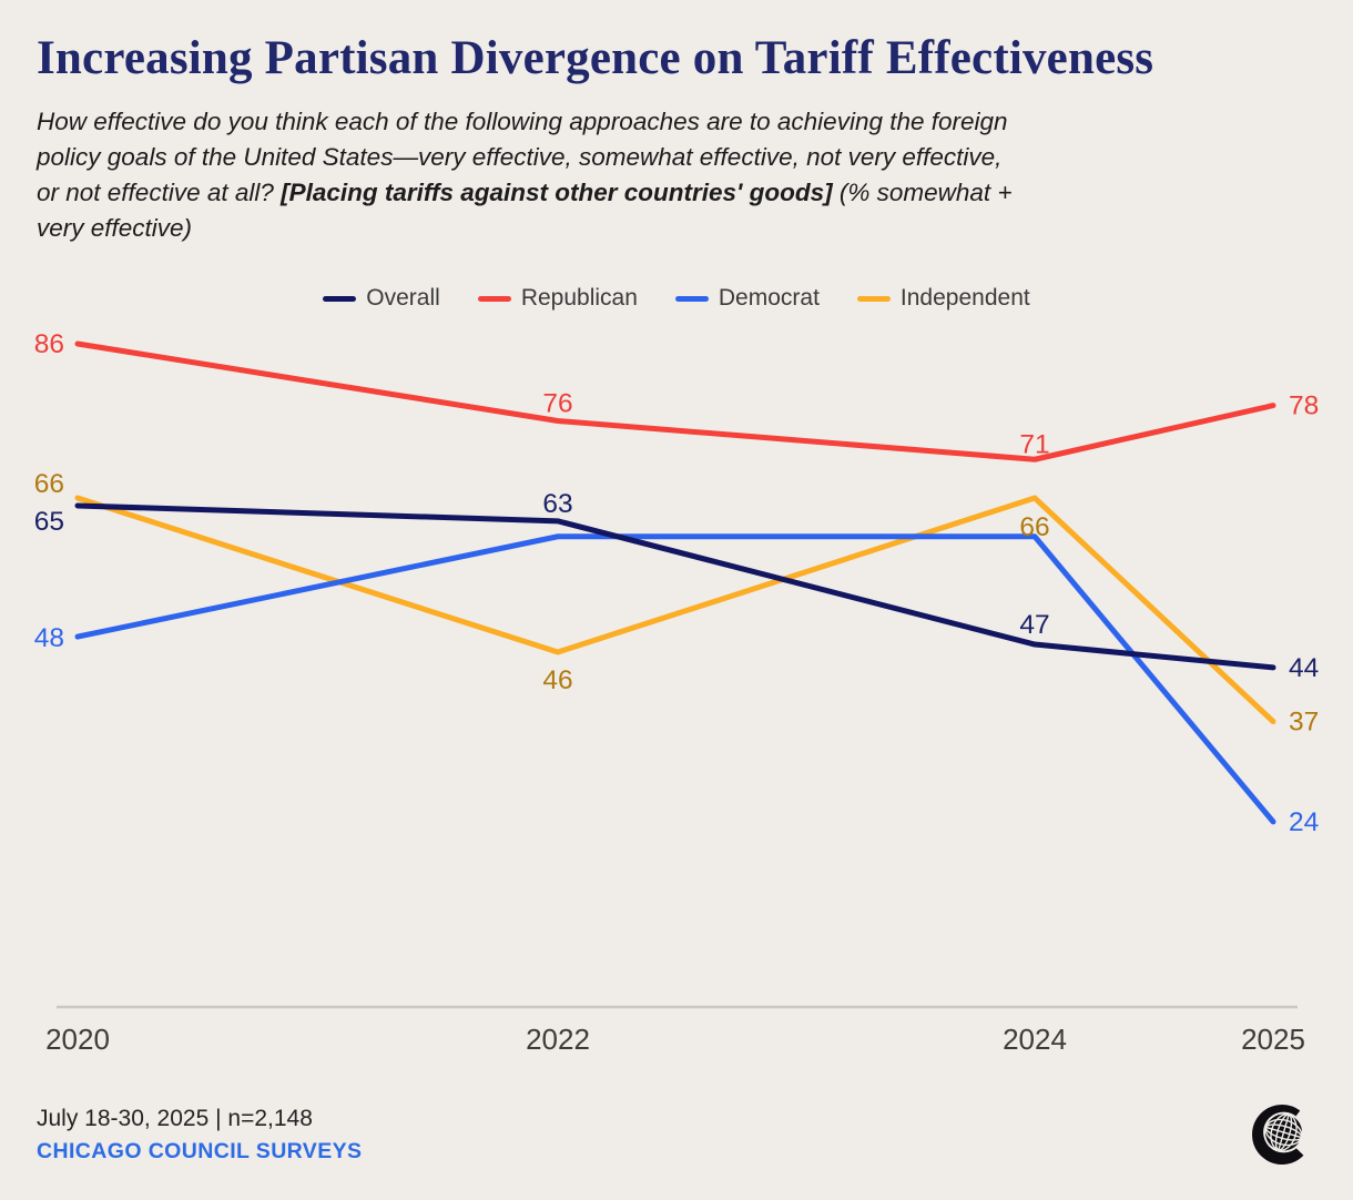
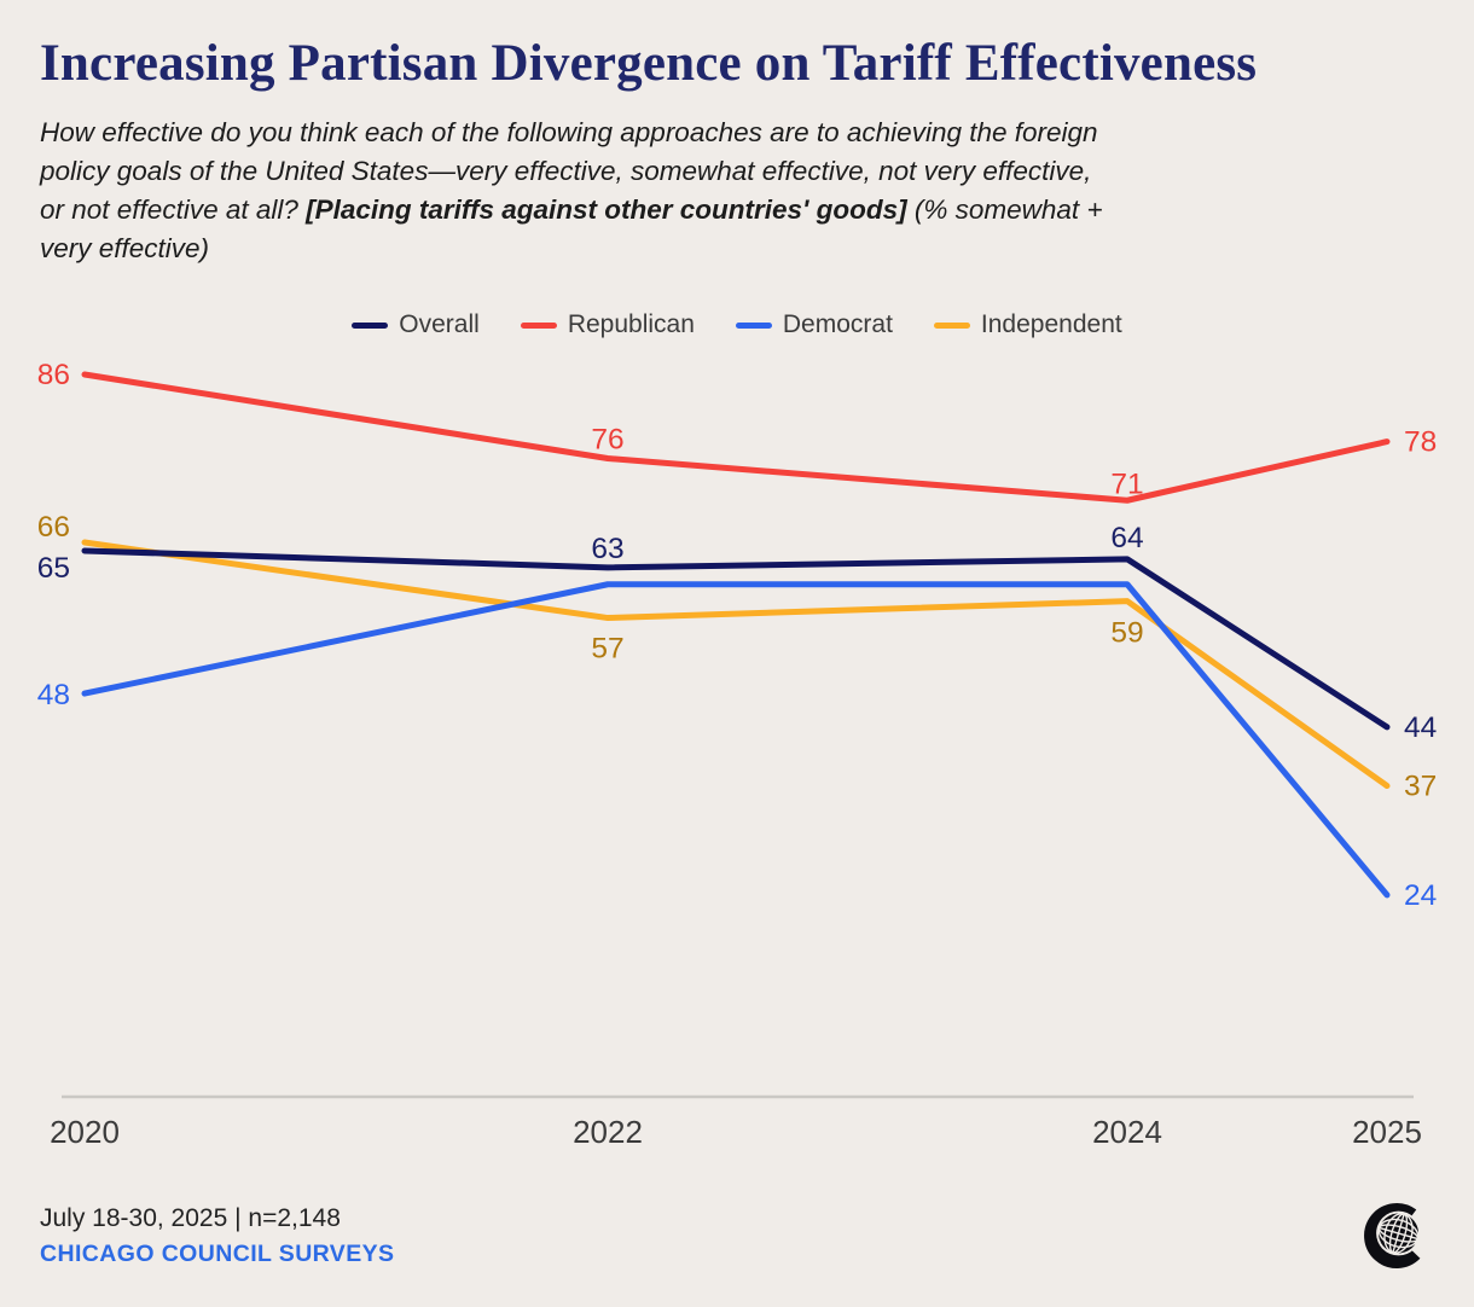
Independent/2022: 46 -> 57
Overall/2024: 47 -> 64
Independent/2024: 66 -> 59
